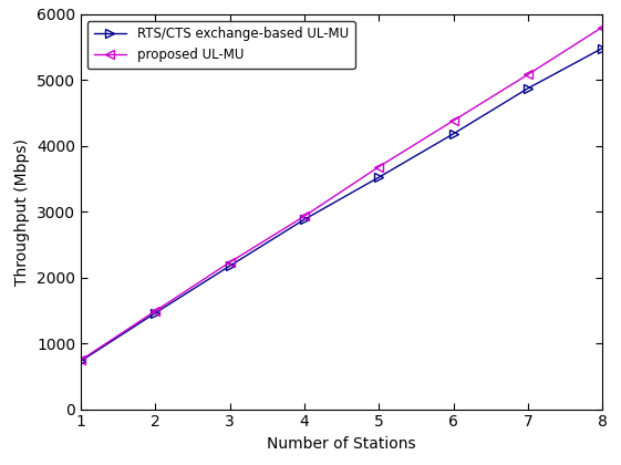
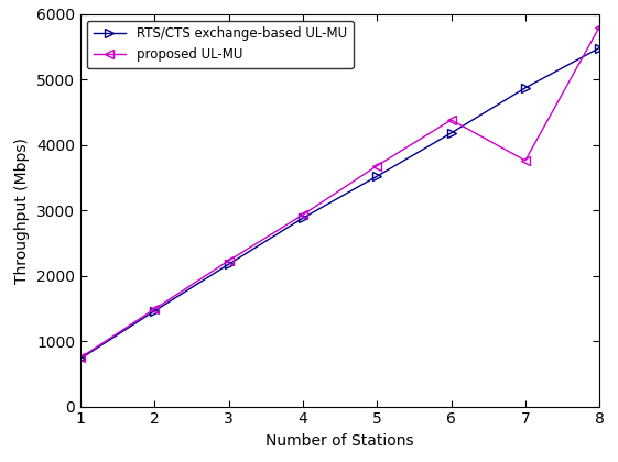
proposed UL-MU/7: 5080 -> 3760
